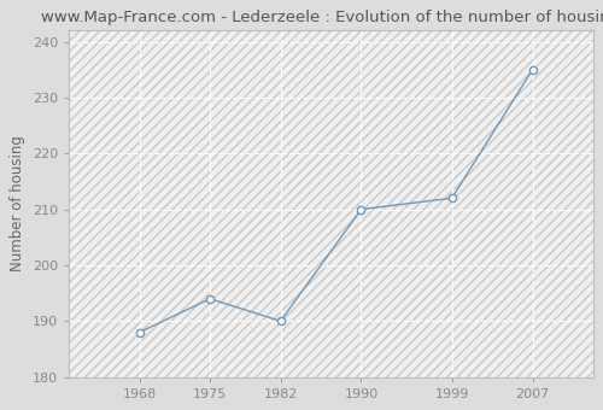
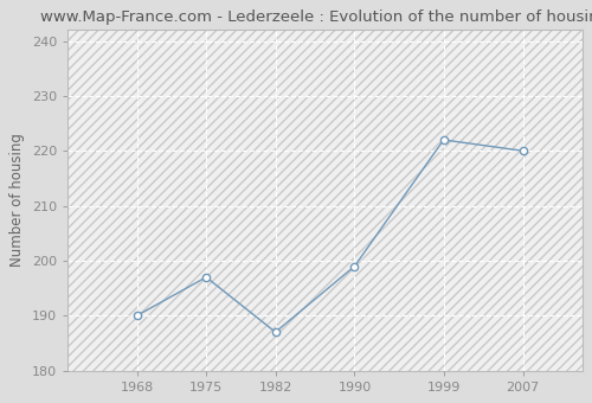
1968: 188 -> 190
1975: 194 -> 197
1982: 190 -> 187
1990: 210 -> 199
1999: 212 -> 222
2007: 235 -> 220
